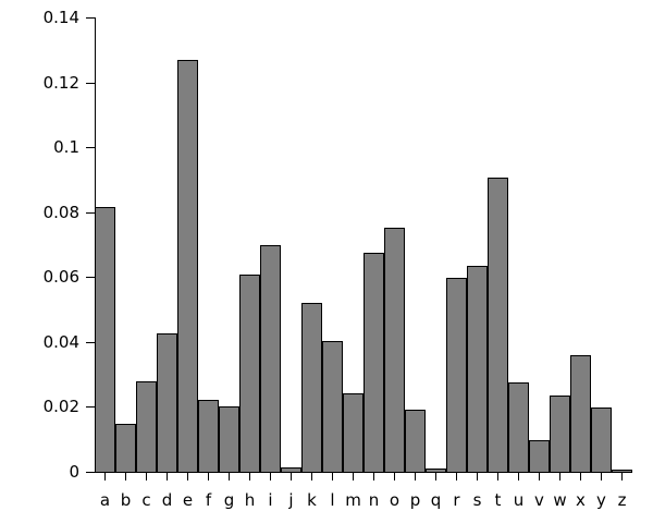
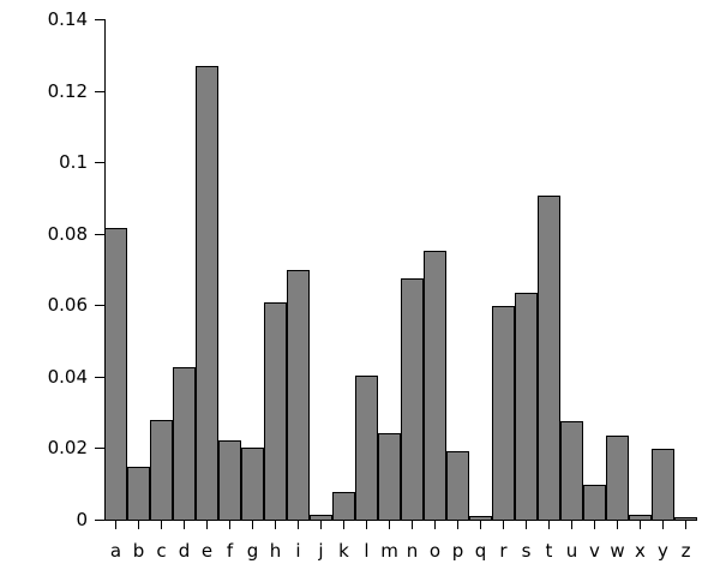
k: 0.052 -> 0.008
x: 0.036 -> 0.002
